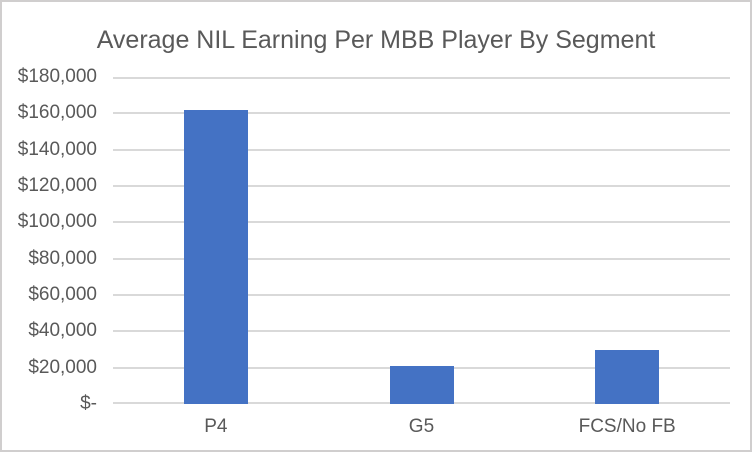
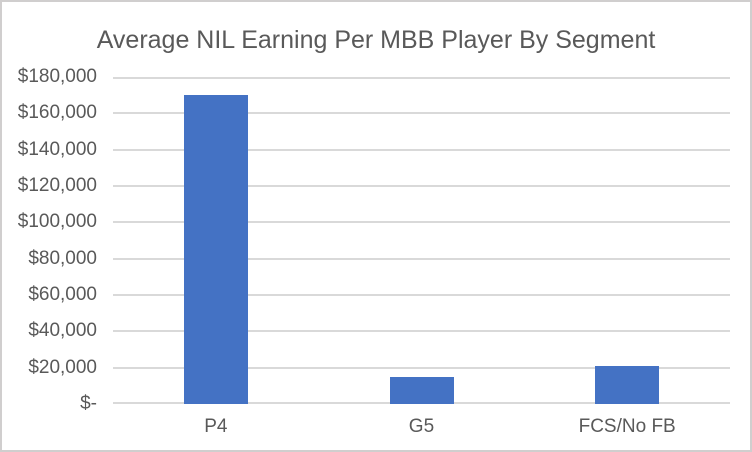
P4: $162000 -> $170000
G5: $21000 -> $15000
FCS/No FB: $30000 -> $21000
